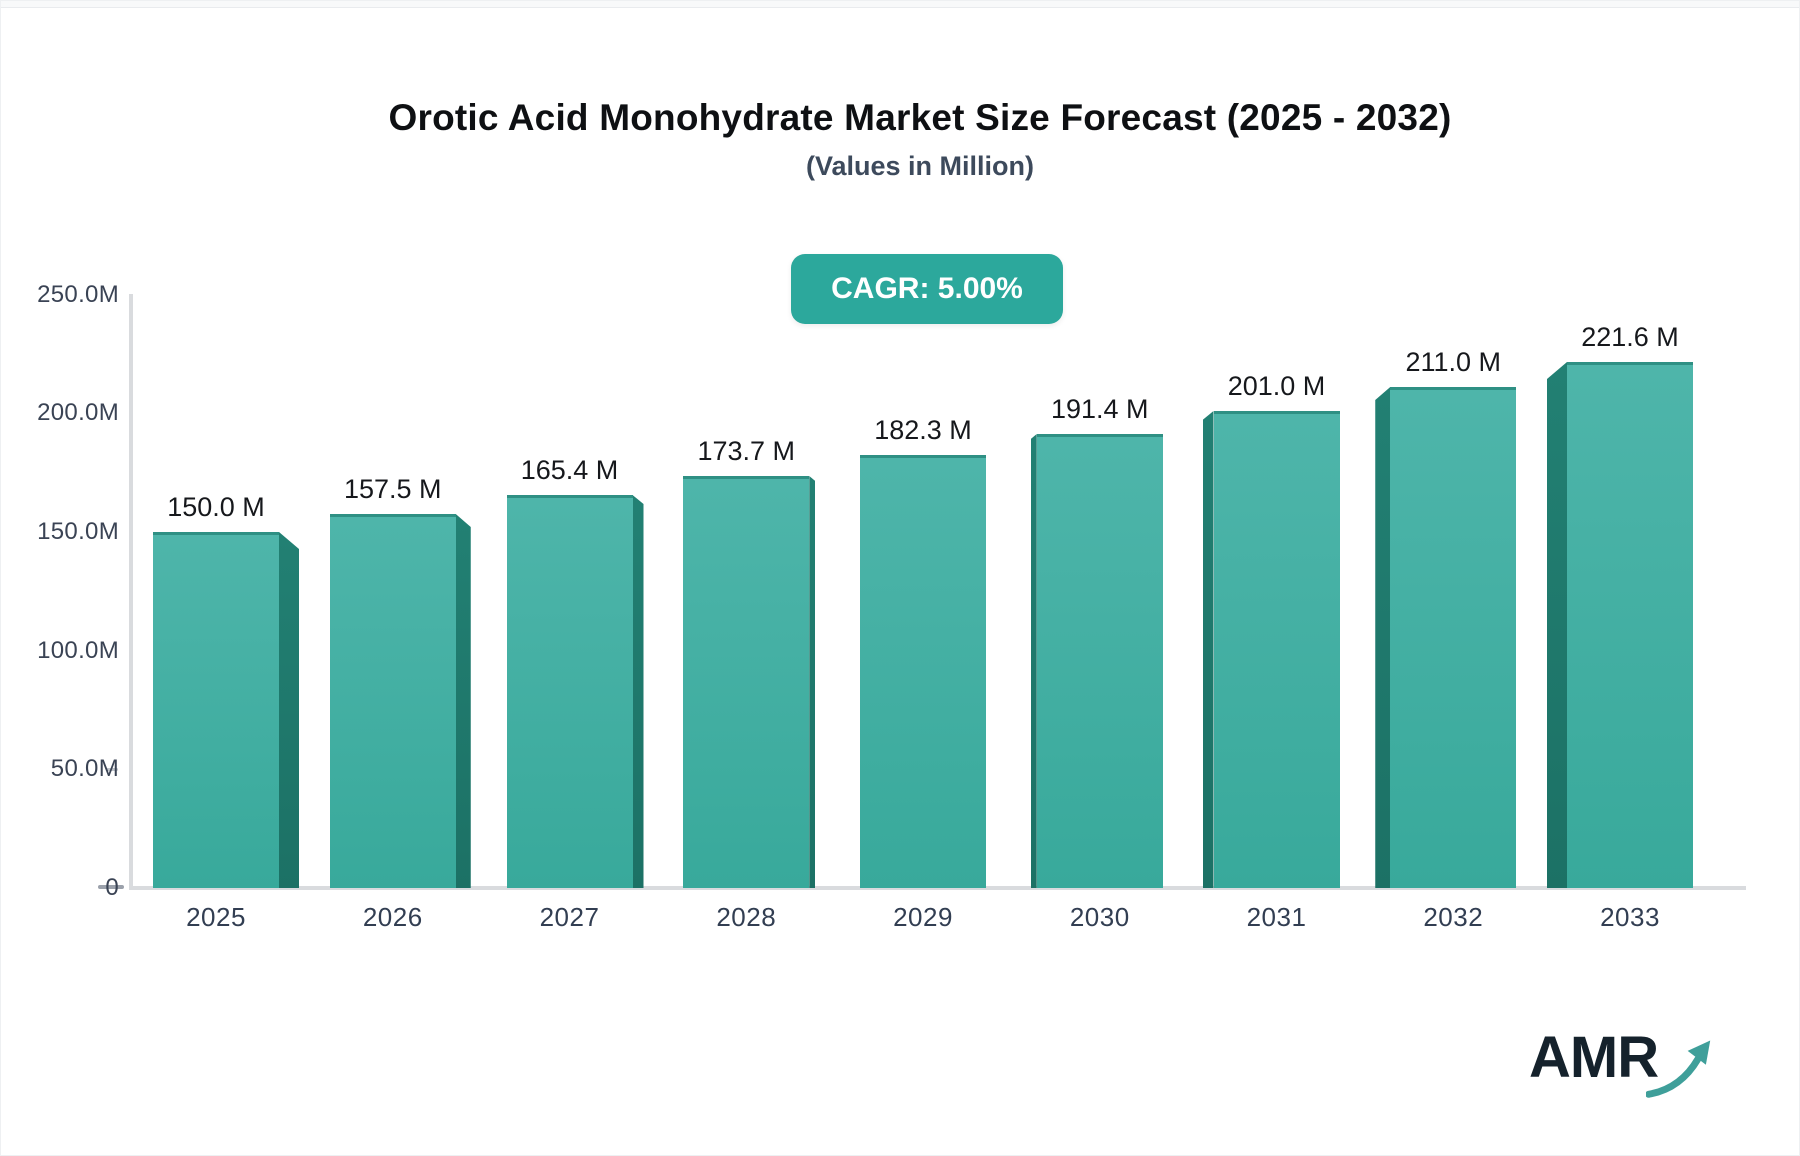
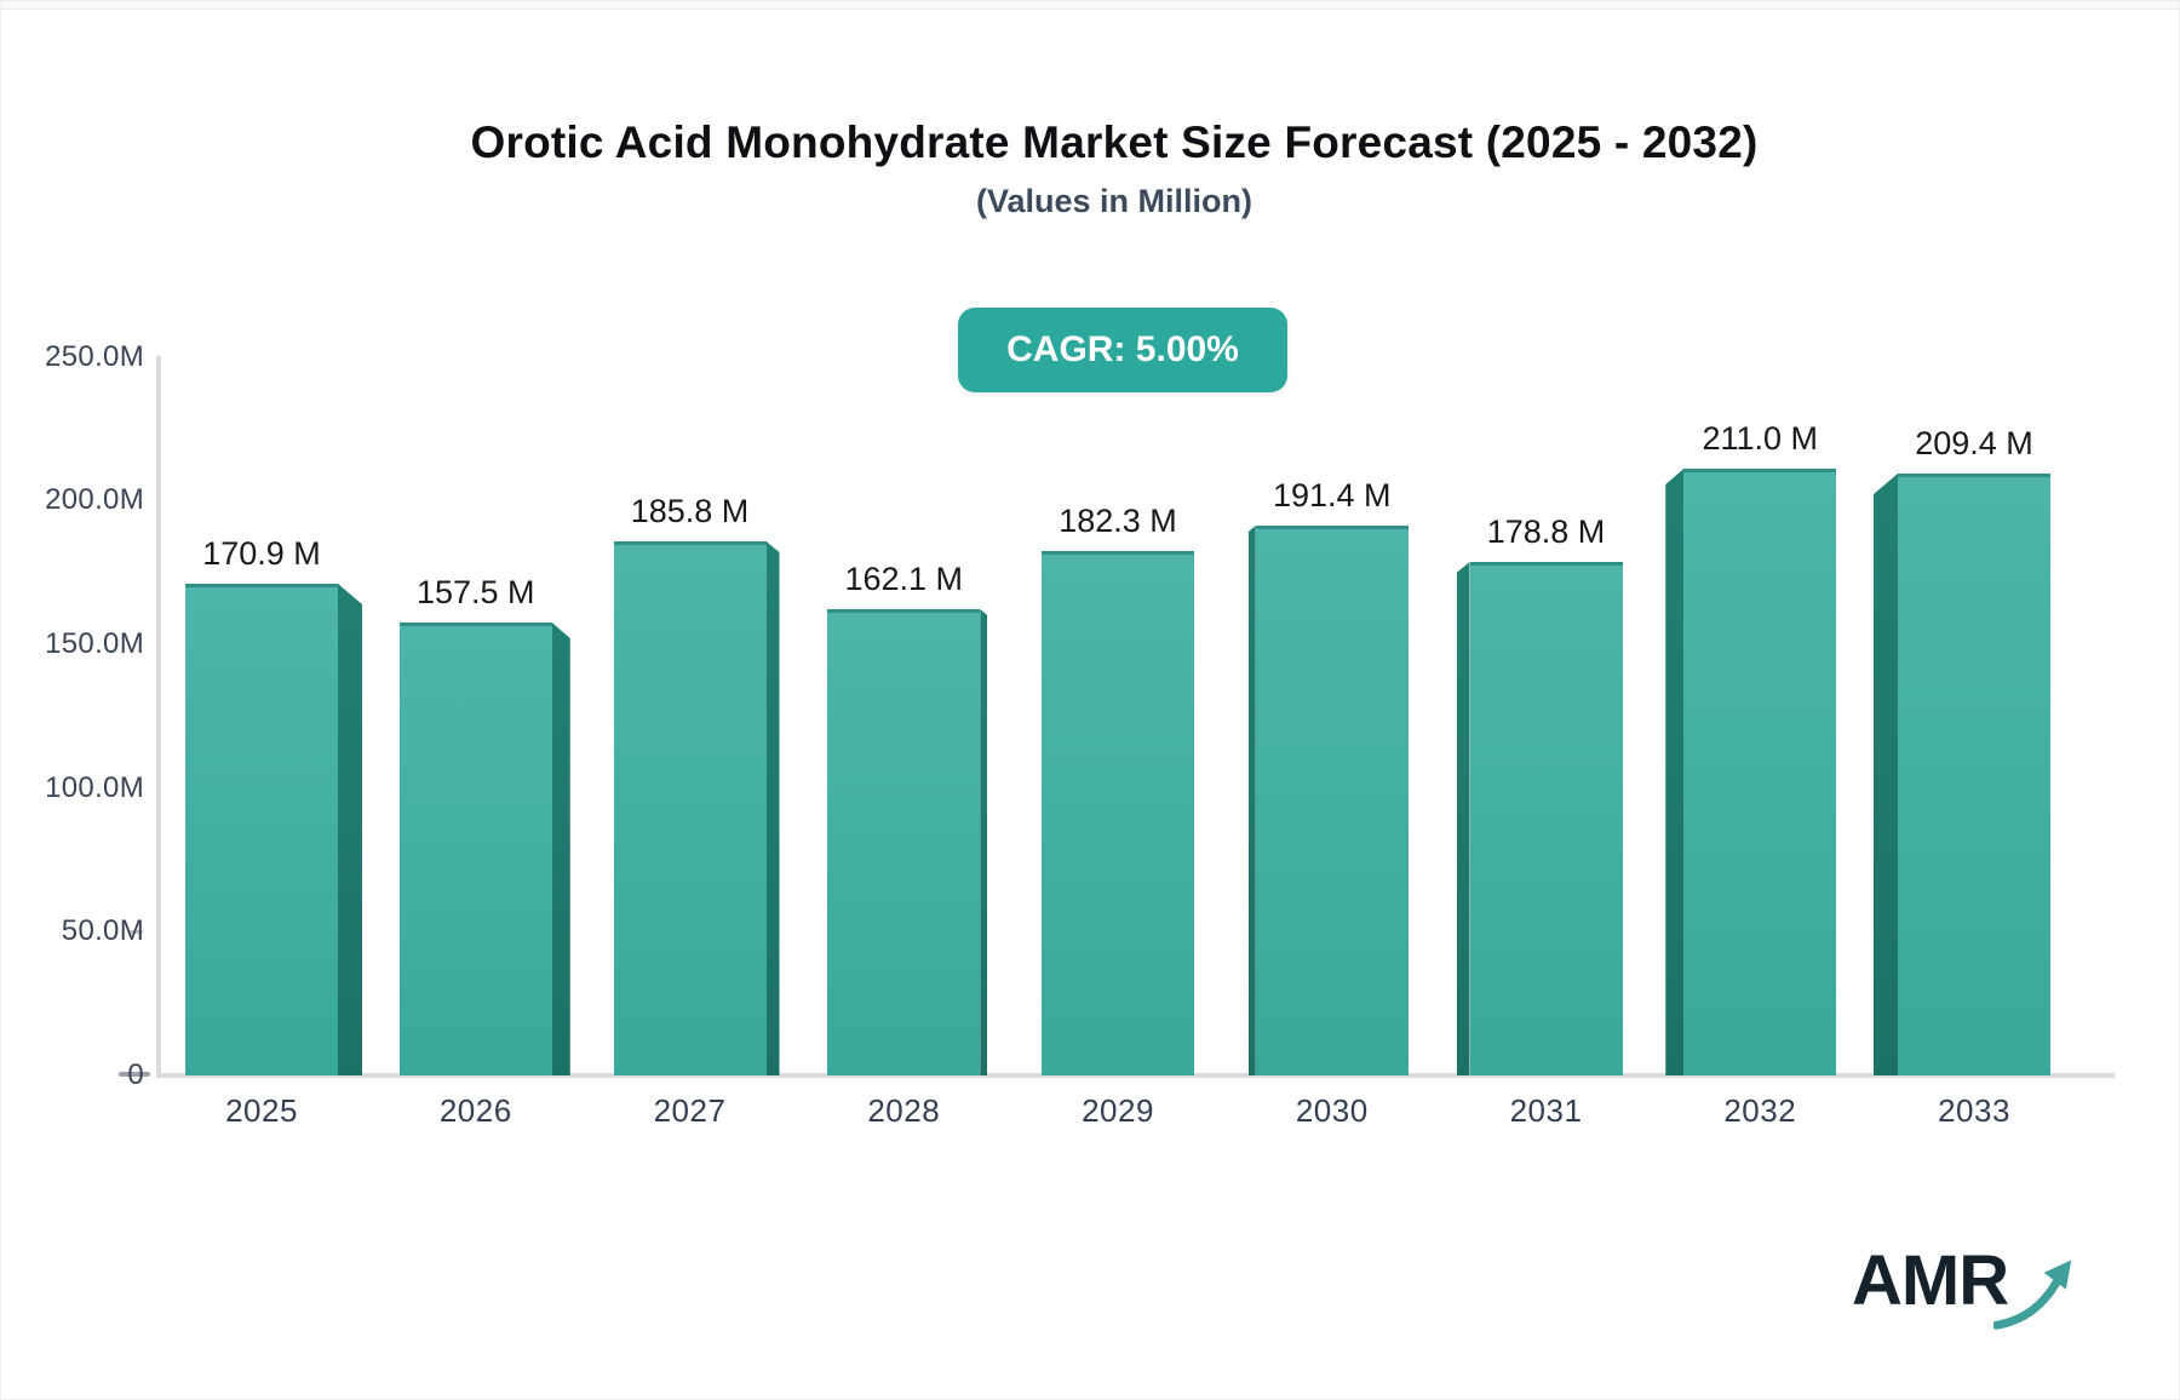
2025: 150.0 -> 170.9
2027: 165.4 -> 185.8
2028: 173.7 -> 162.1
2031: 201.0 -> 178.8
2033: 221.6 -> 209.4
